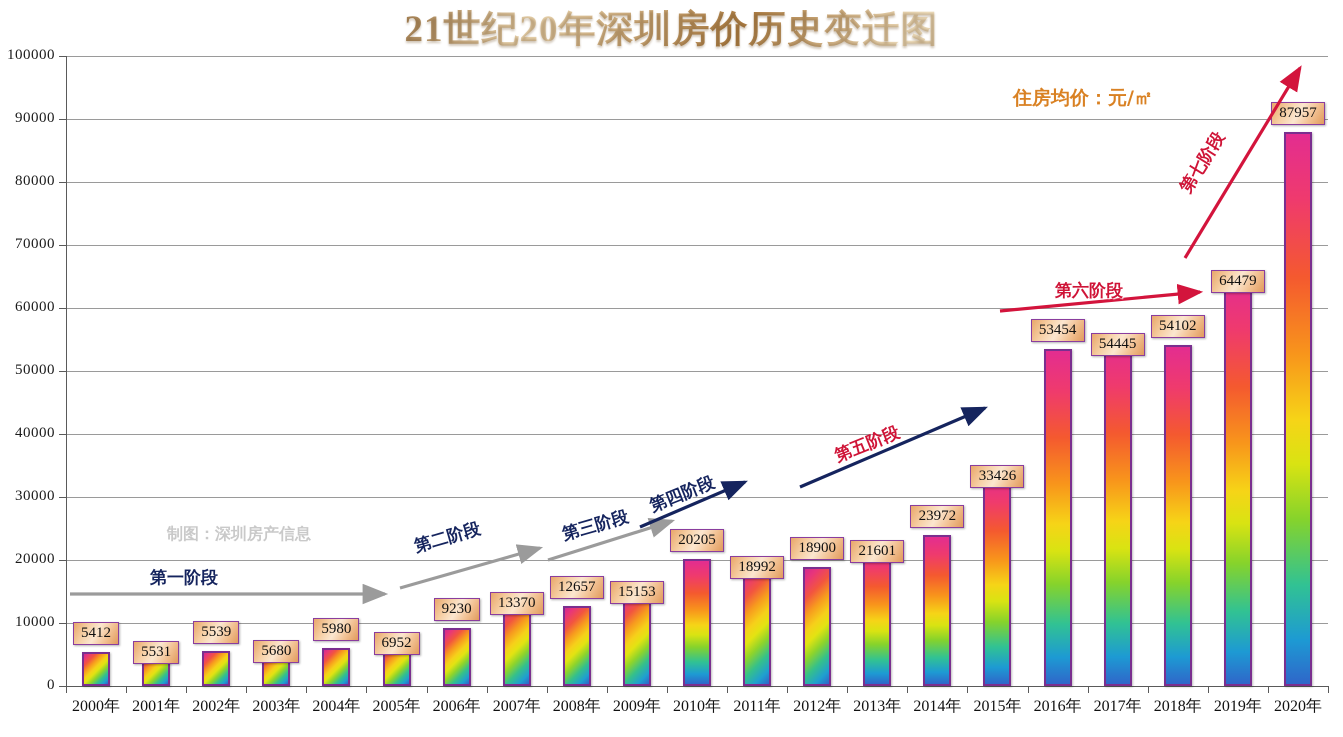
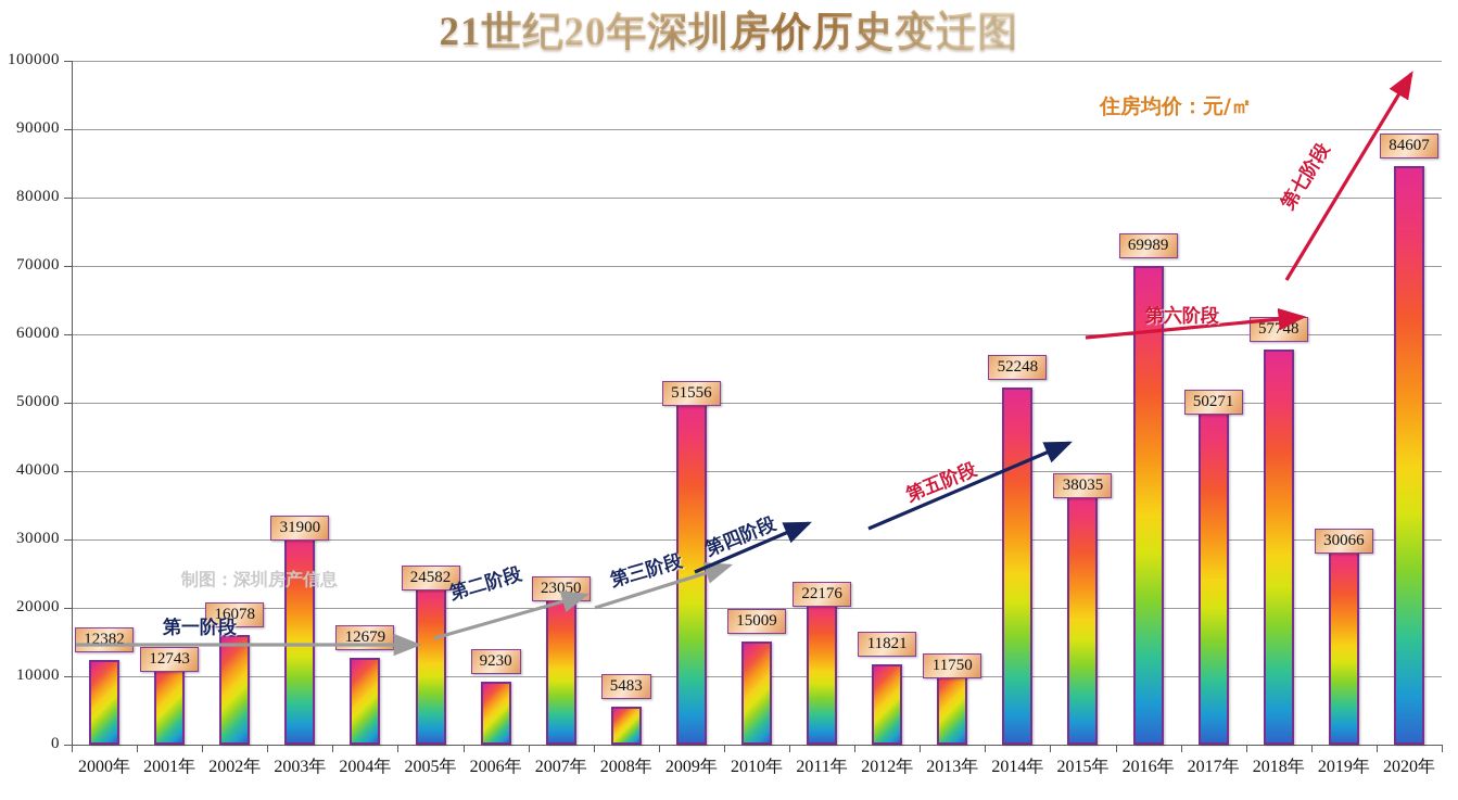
2000年: 5412 -> 12382
2001年: 5531 -> 12743
2002年: 5539 -> 16078
2003年: 5680 -> 31900
2004年: 5980 -> 12679
2005年: 6952 -> 24582
2007年: 13370 -> 23050
2008年: 12657 -> 5483
2009年: 15153 -> 51556
2010年: 20205 -> 15009
2011年: 18992 -> 22176
2012年: 18900 -> 11821
2013年: 21601 -> 11750
2014年: 23972 -> 52248
2015年: 33426 -> 38035
2016年: 53454 -> 69989
2017年: 54445 -> 50271
2018年: 54102 -> 57748
2019年: 64479 -> 30066
2020年: 87957 -> 84607
